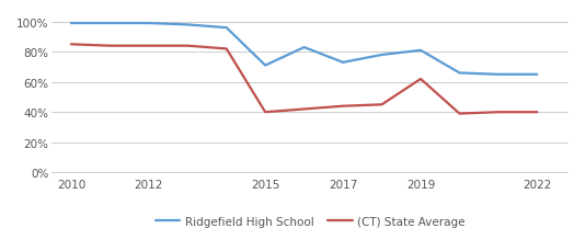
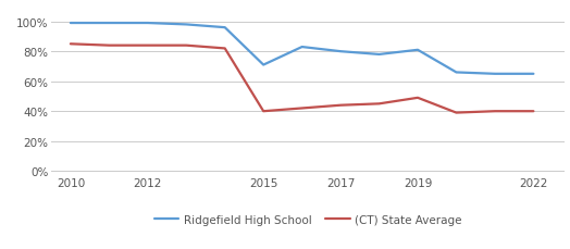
Ridgefield High School/2017: 73% -> 80%
(CT) State Average/2019: 62% -> 49%
